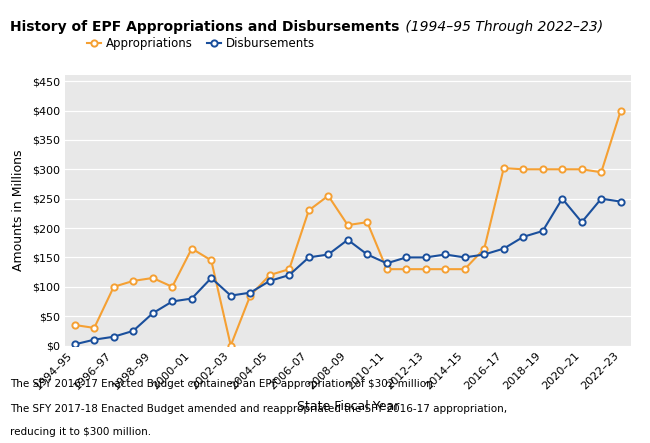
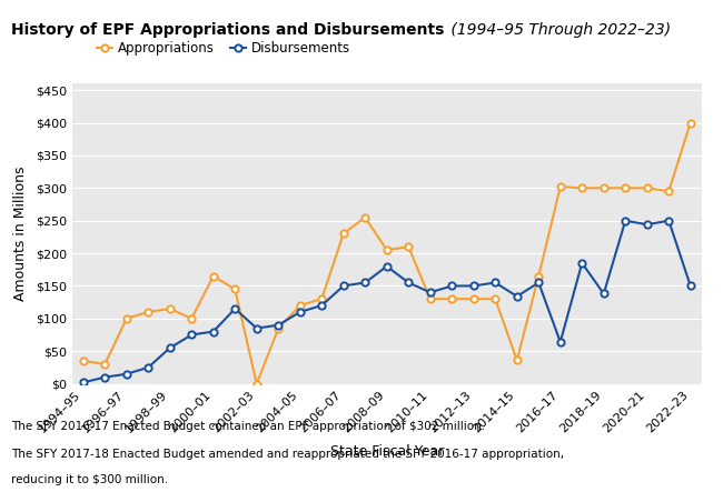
Appropriations/2014–15: $130 -> $36
Disbursements/2014–15: $150 -> $134
Disbursements/2016–17: $165 -> $64
Disbursements/2018–19: $195 -> $138
Disbursements/2020–21: $210 -> $244
Disbursements/2022–23: $245 -> $150
